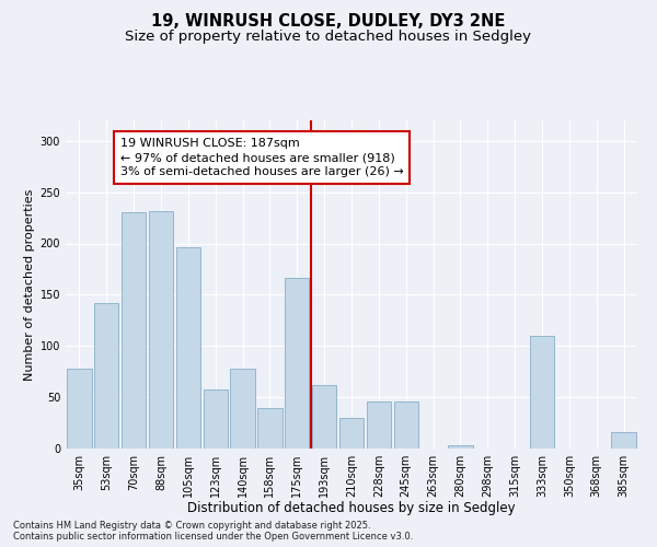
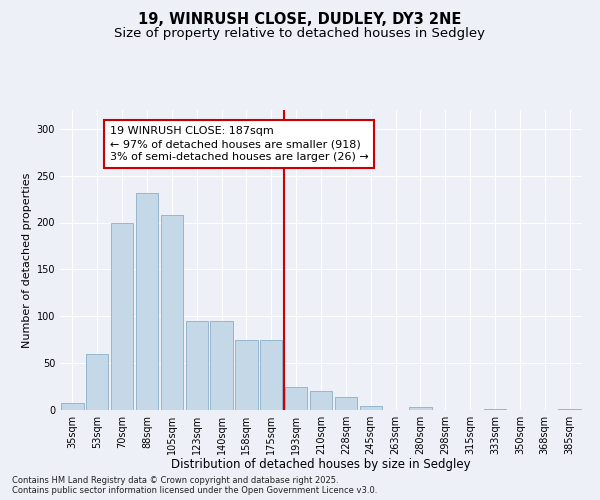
35sqm: 78 -> 8
53sqm: 142 -> 60
70sqm: 230 -> 200
105sqm: 196 -> 208
123sqm: 58 -> 95
140sqm: 78 -> 95
158sqm: 40 -> 75
175sqm: 166 -> 75
193sqm: 62 -> 25
210sqm: 30 -> 20
228sqm: 46 -> 14
245sqm: 46 -> 4
333sqm: 110 -> 1
385sqm: 16 -> 1
